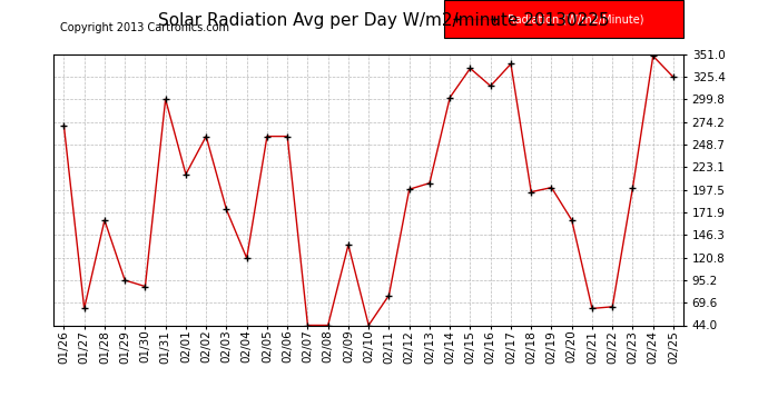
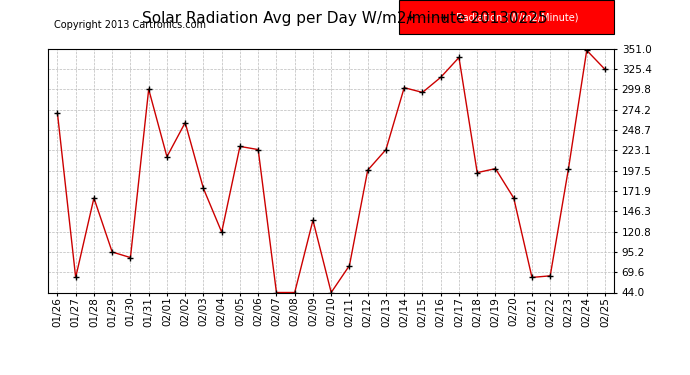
02/05: 258 -> 228
02/06: 258 -> 224
02/13: 205 -> 224
02/15: 335 -> 296
